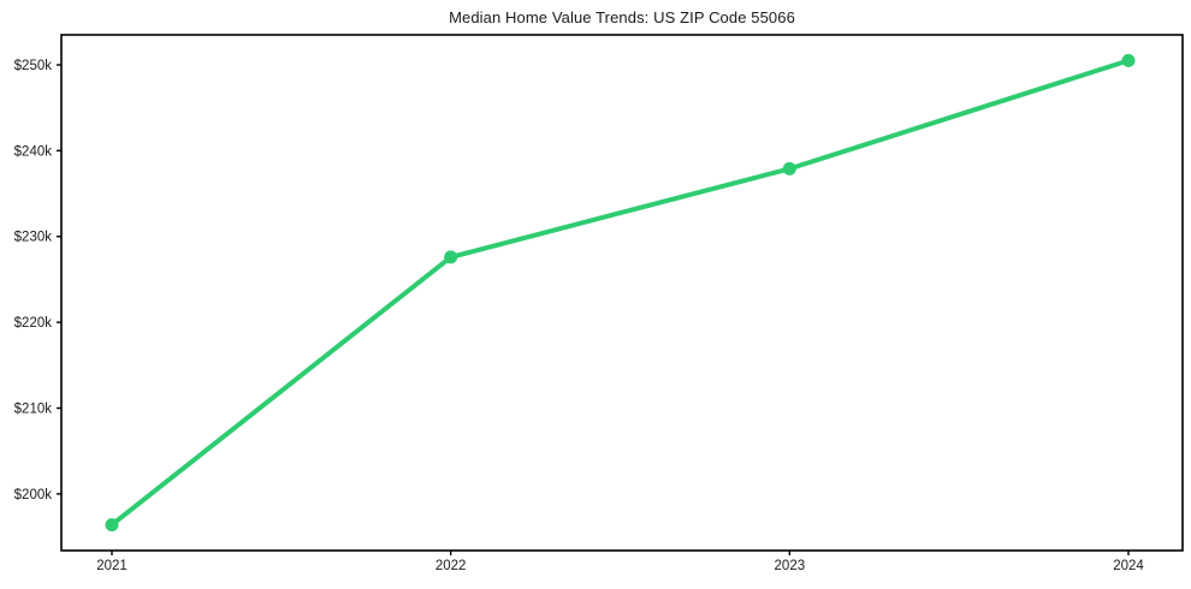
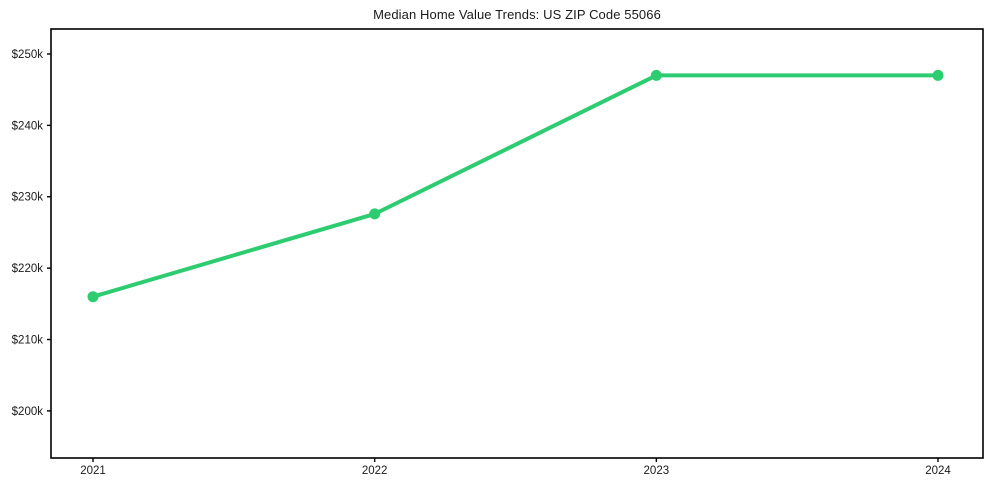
2021: $196k -> $216k
2023: $238k -> $247k
2024: $250k -> $247k
